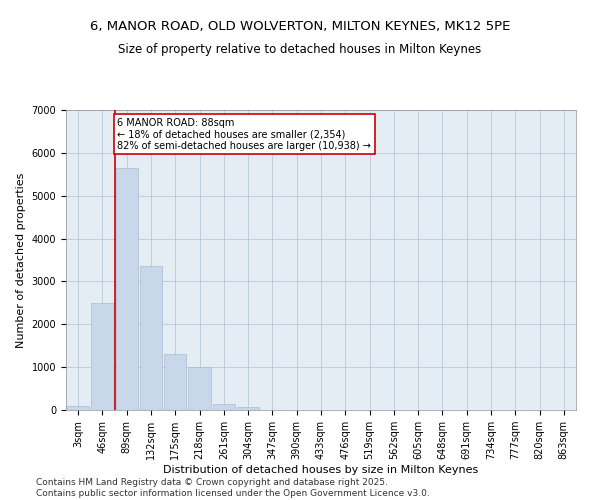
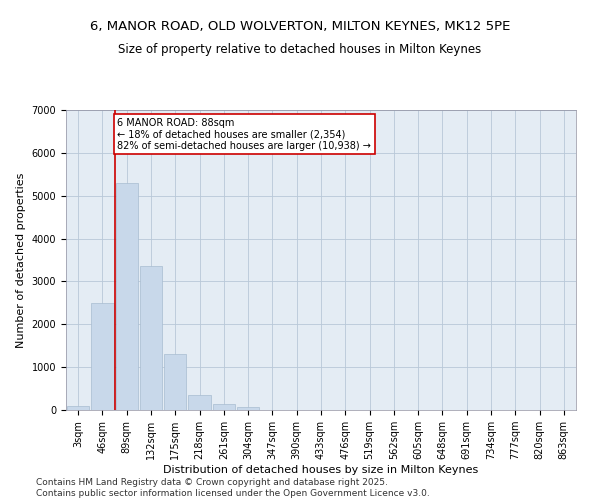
89sqm: 5650 -> 5300
218sqm: 1000 -> 350
